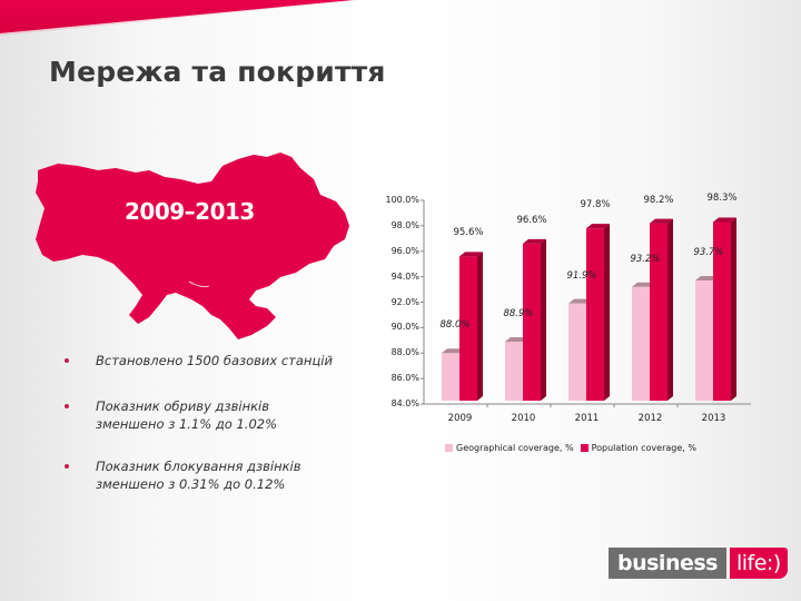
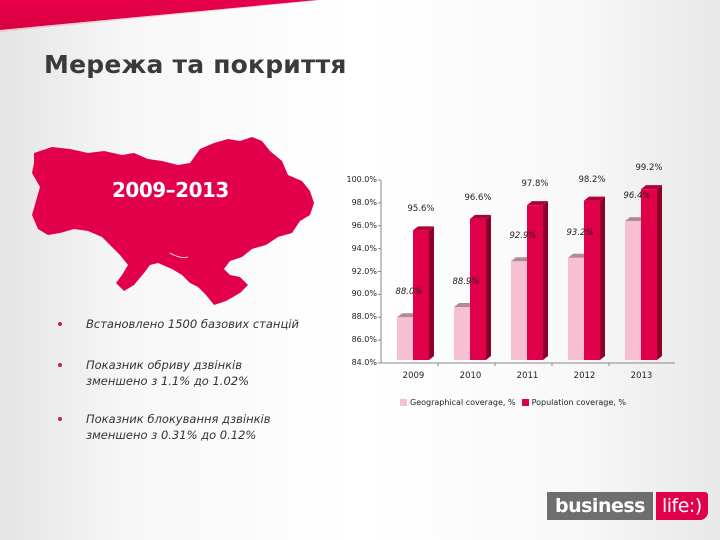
Geographical coverage, %/2011: 91.9% -> 92.9%
Geographical coverage, %/2013: 93.7% -> 96.4%
Population coverage, %/2013: 98.3% -> 99.2%
